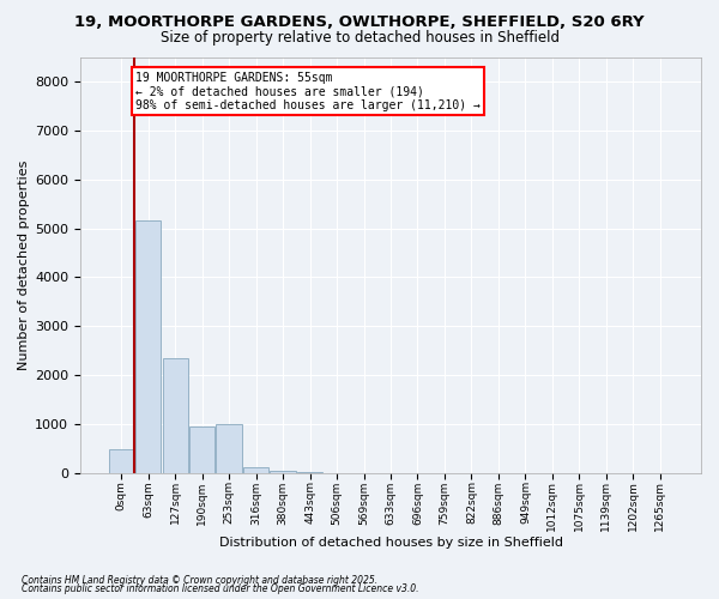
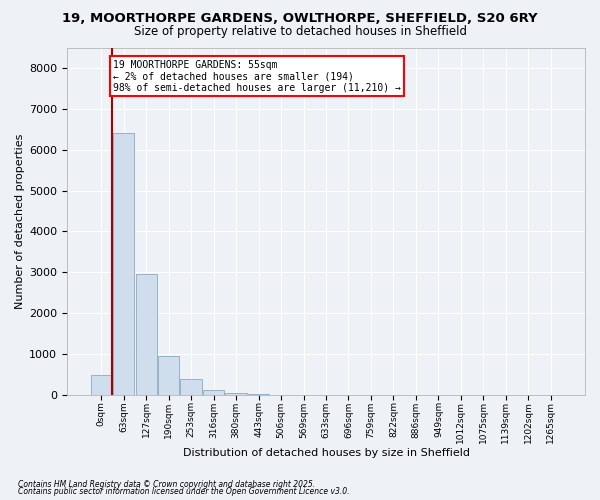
63sqm: 5150 -> 6400
127sqm: 2350 -> 2950
253sqm: 1000 -> 380
